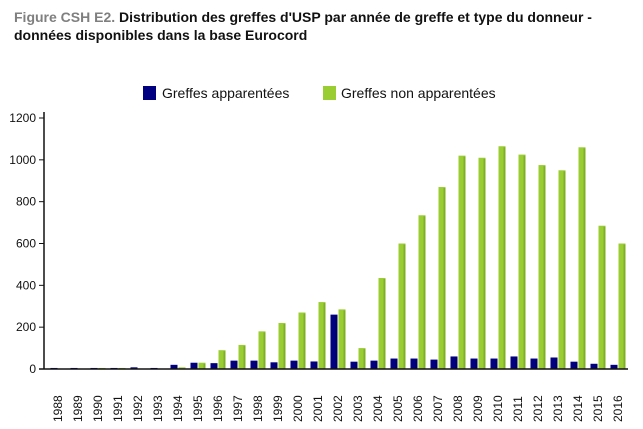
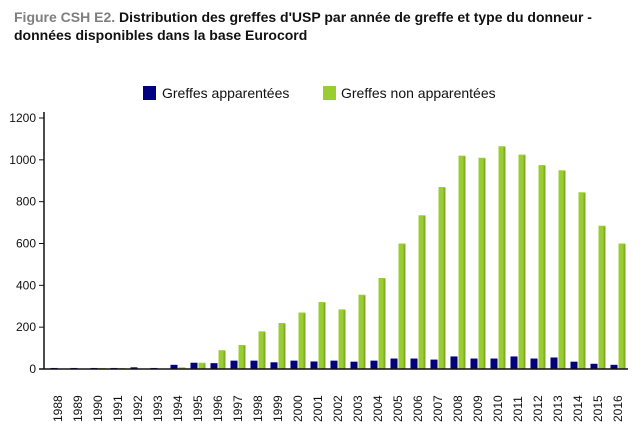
Greffes apparentées/2002: 260 -> 40
Greffes non apparentées/2003: 100 -> 360
Greffes non apparentées/2014: 1060 -> 840
